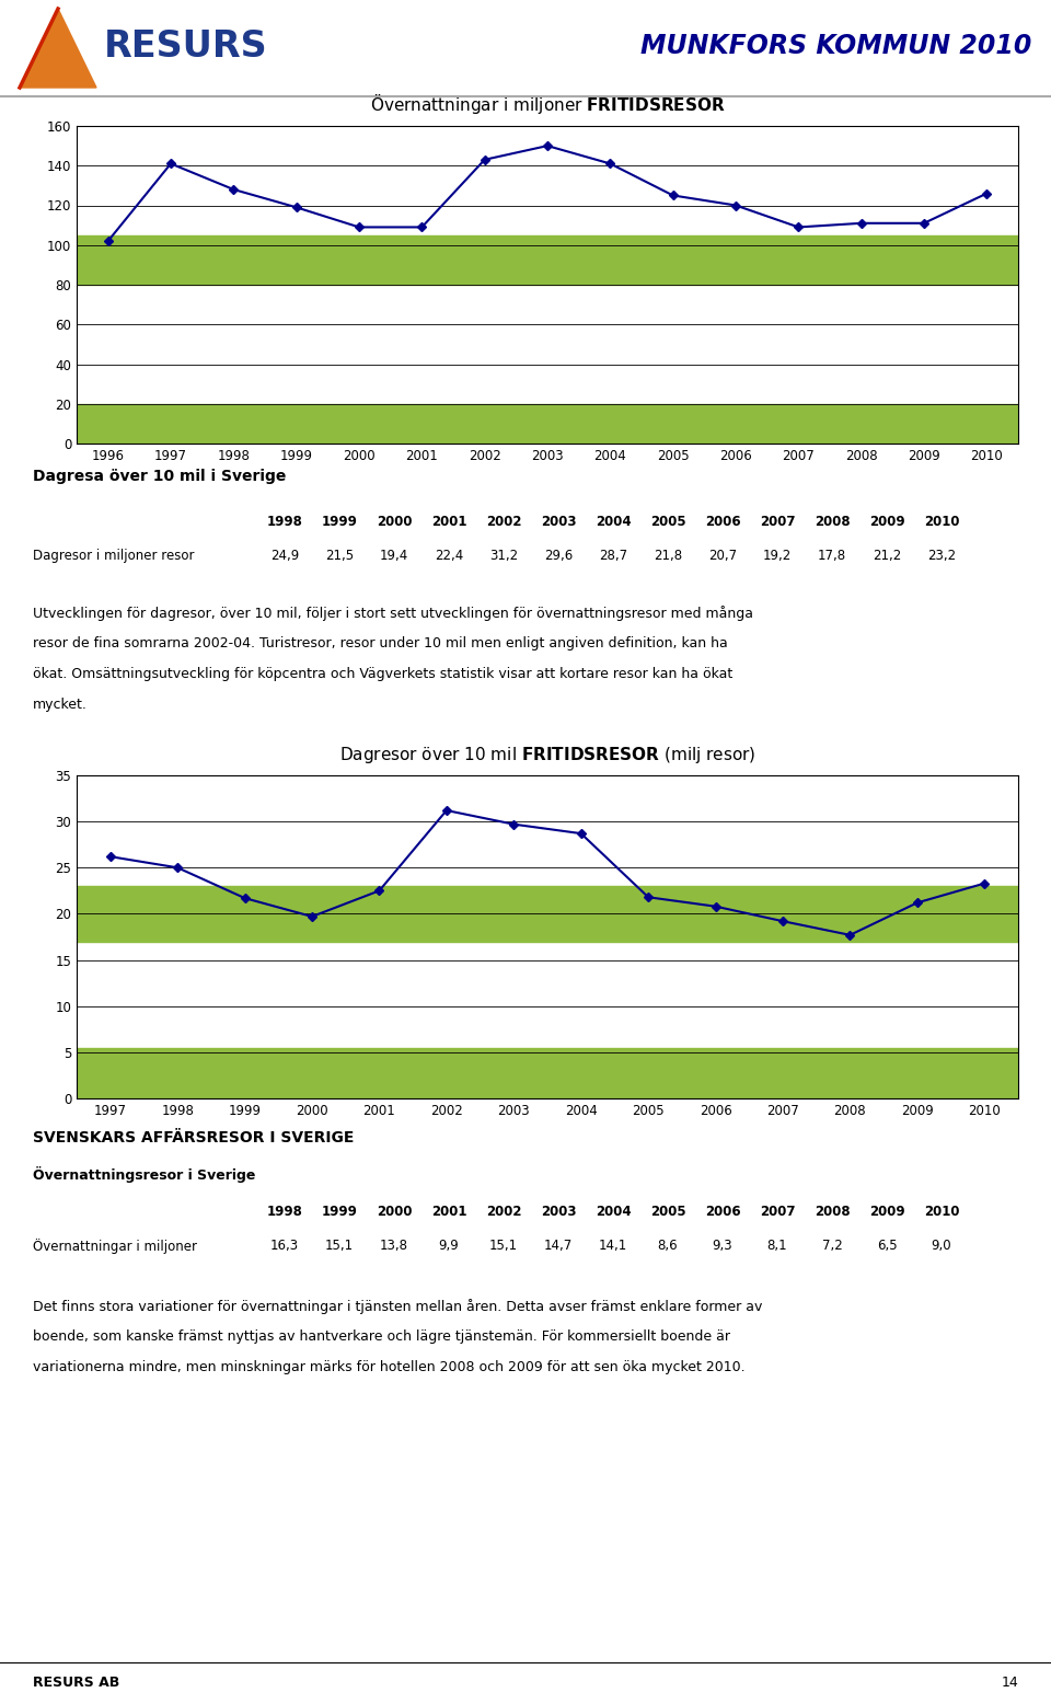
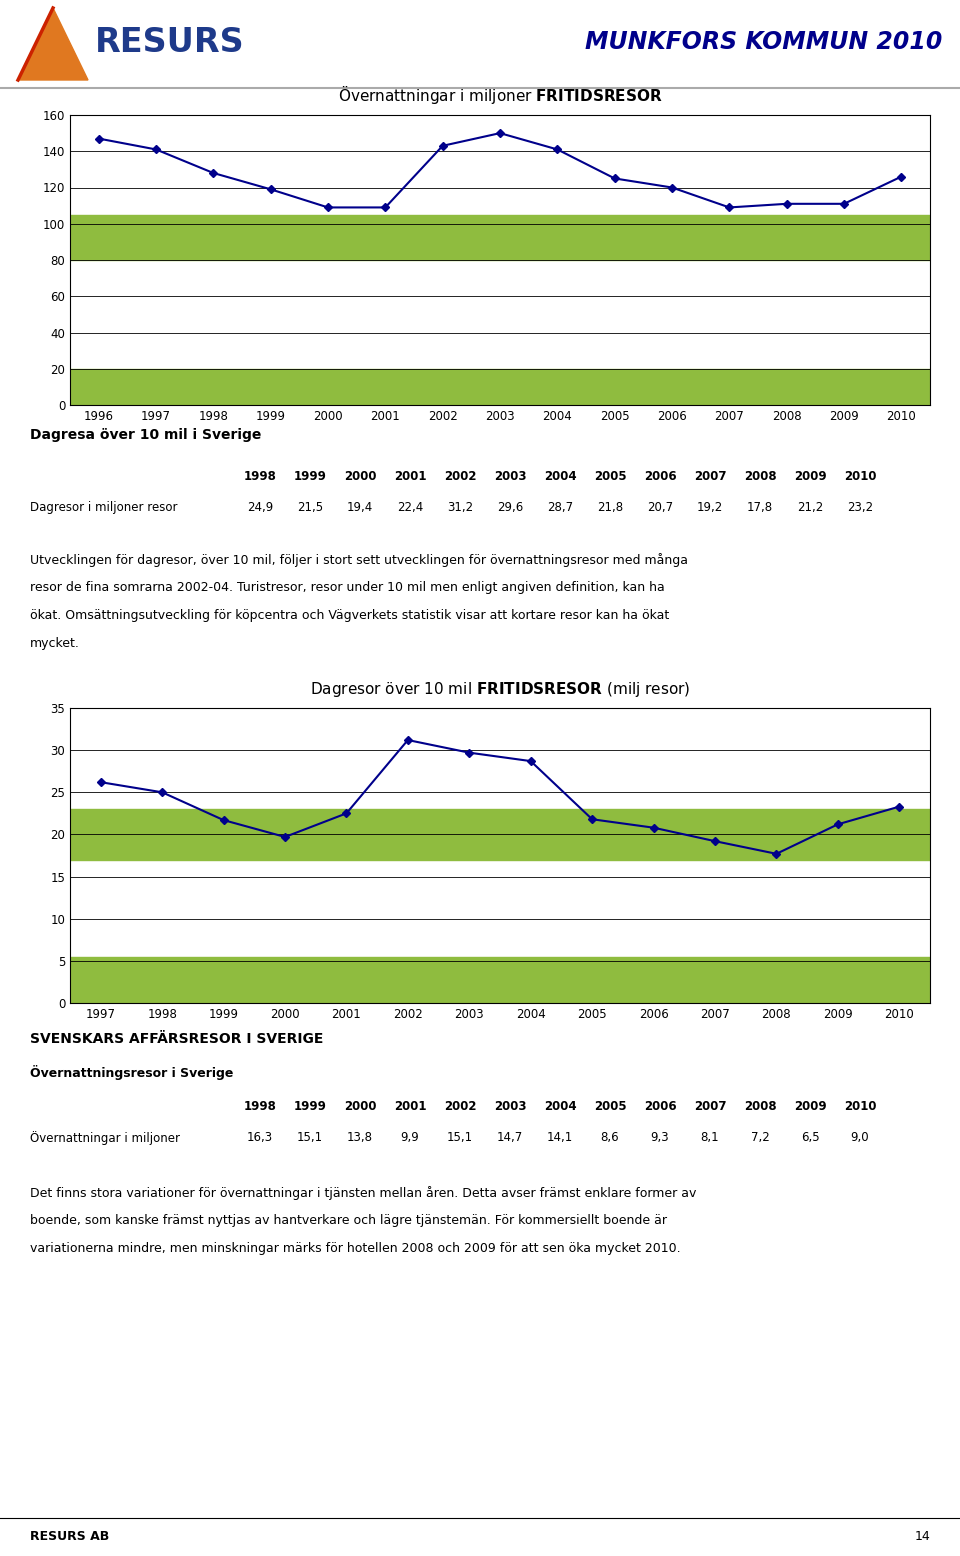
1996: 102 -> 147
